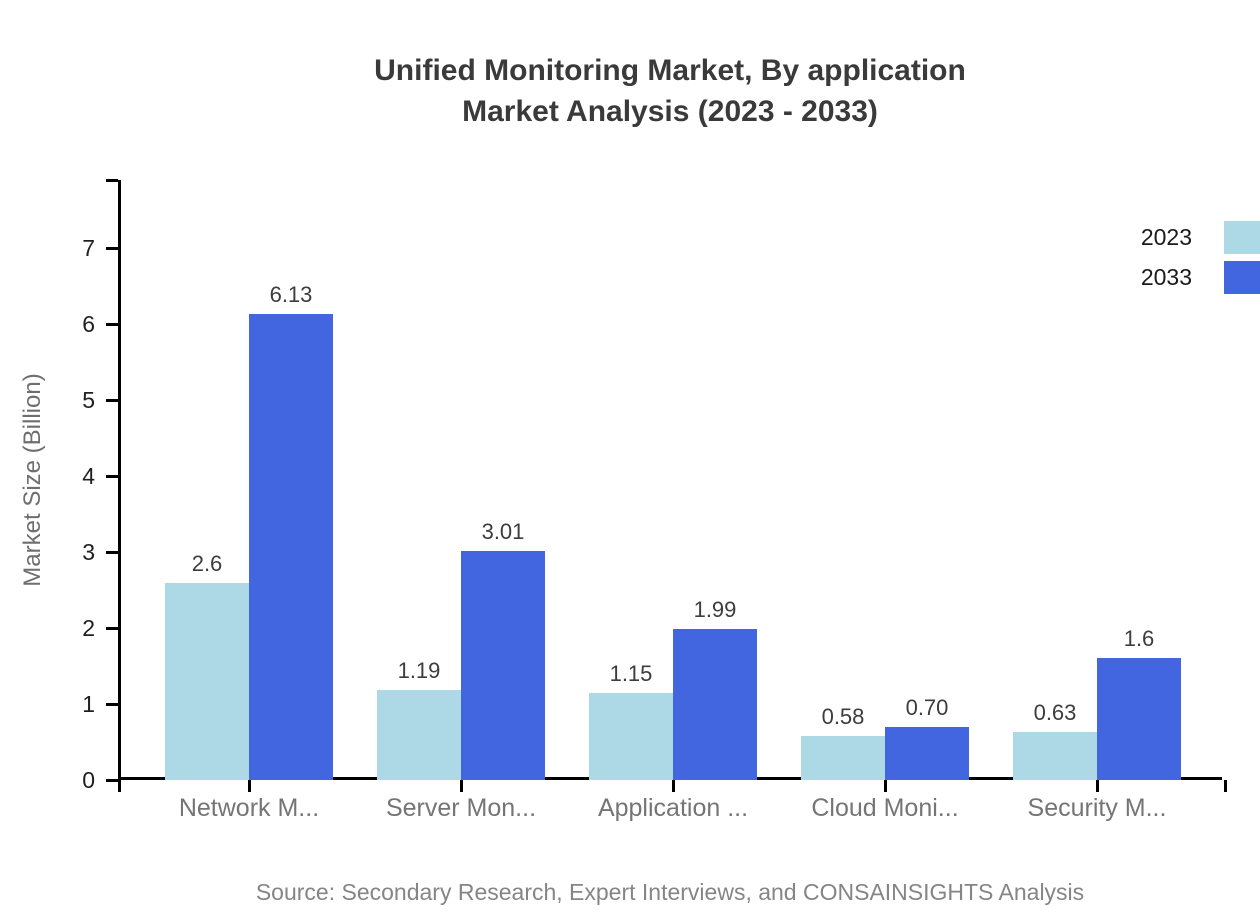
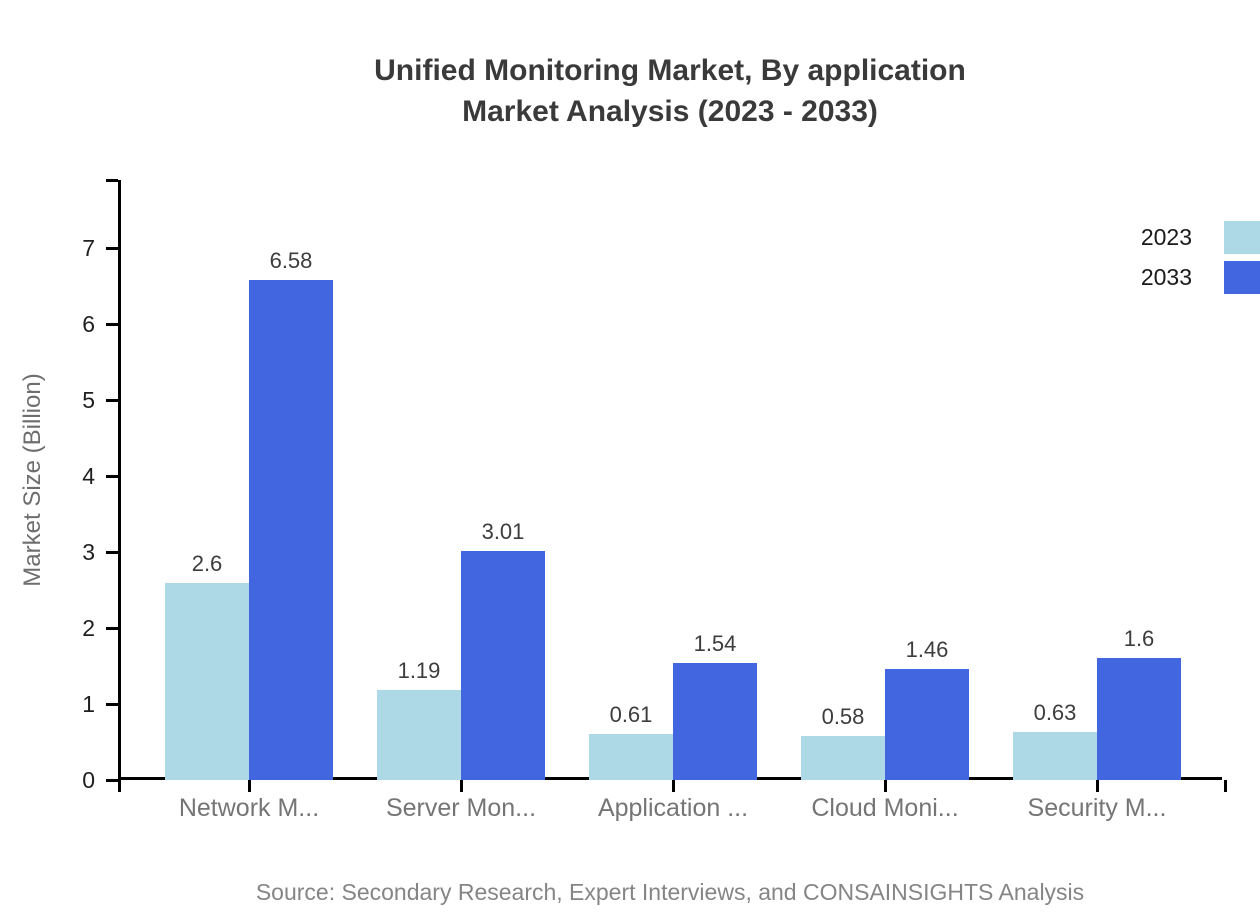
2033/Network M...: 6.13 -> 6.58
2023/Application ...: 1.15 -> 0.61
2033/Application ...: 1.99 -> 1.54
2033/Cloud Moni...: 0.70 -> 1.46
